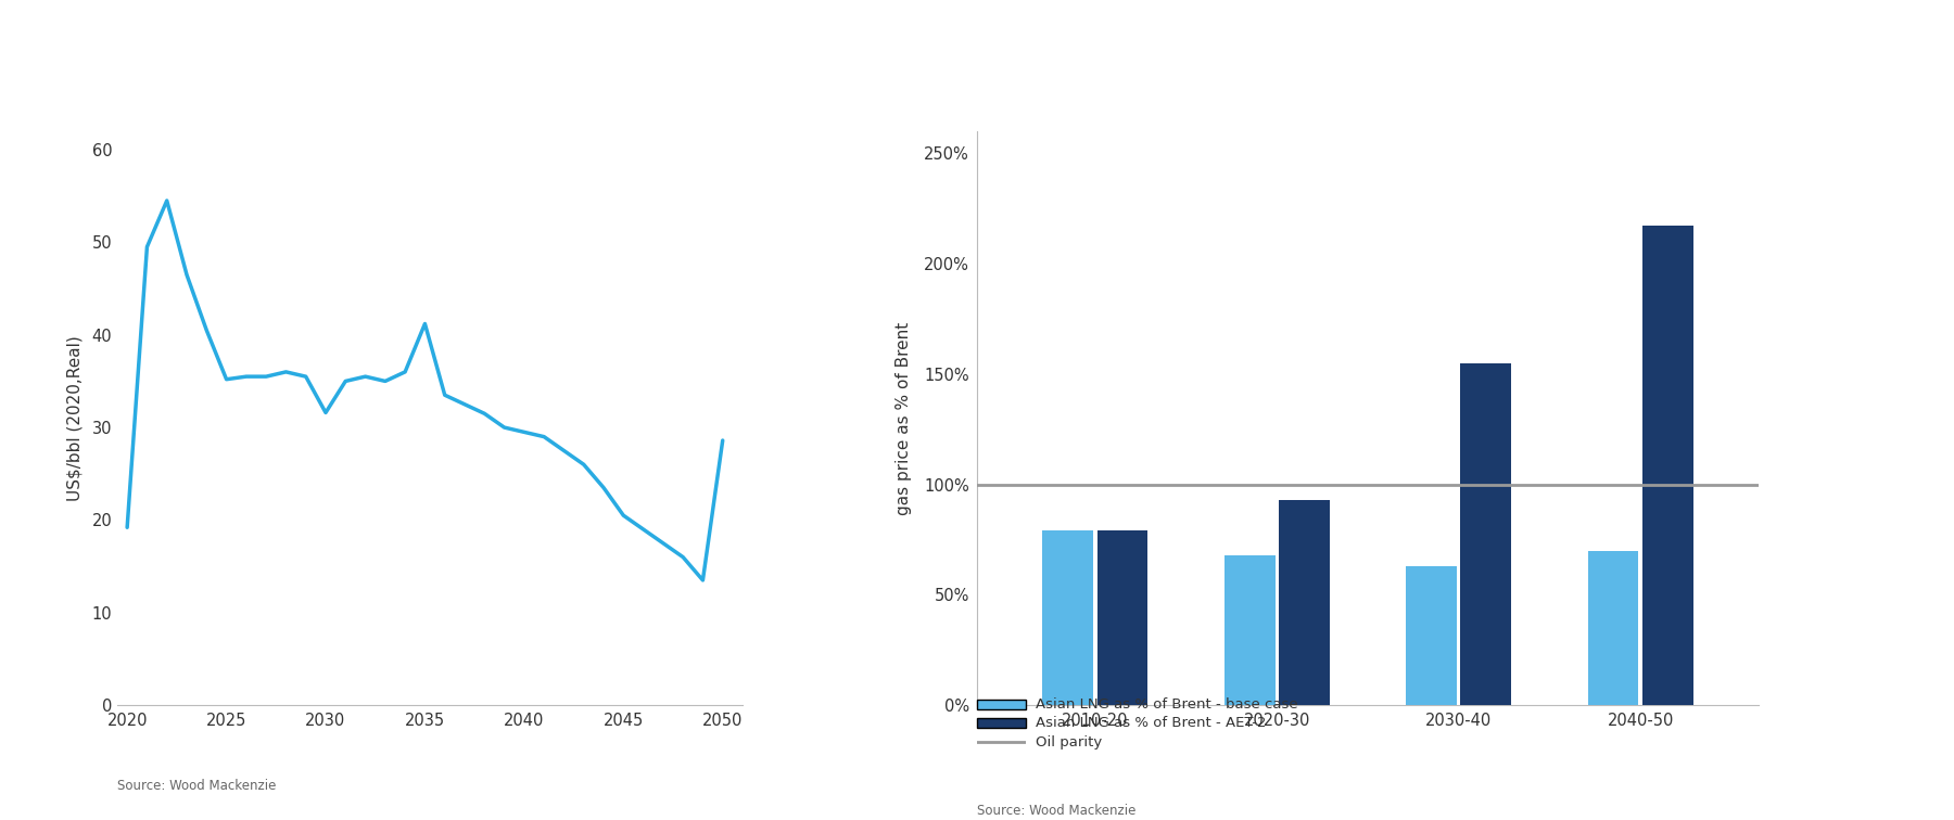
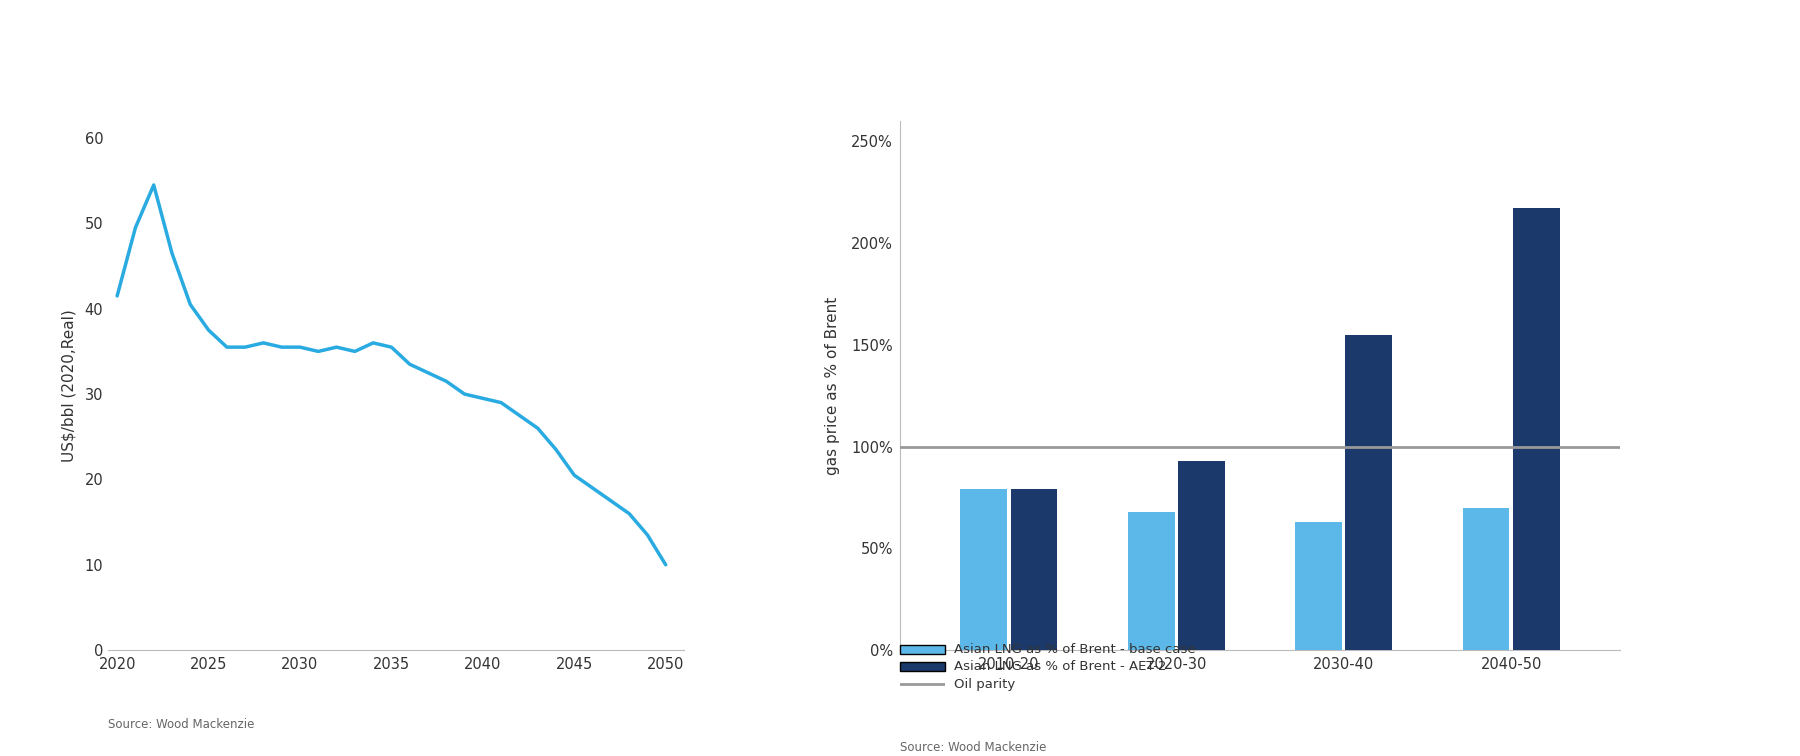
2020: 19.2 -> 41.5
2025: 35.2 -> 37.5
2030: 31.6 -> 35.5
2035: 41.2 -> 35.5
2050: 28.6 -> 10.0
